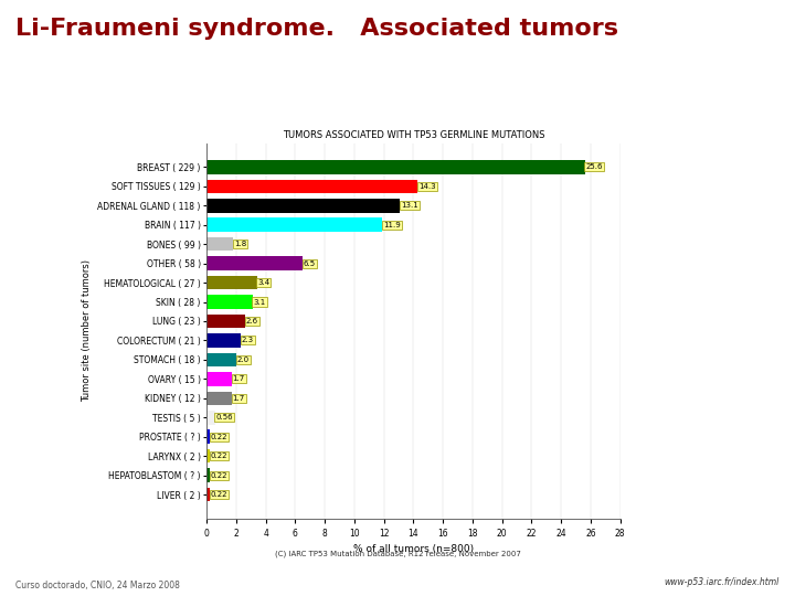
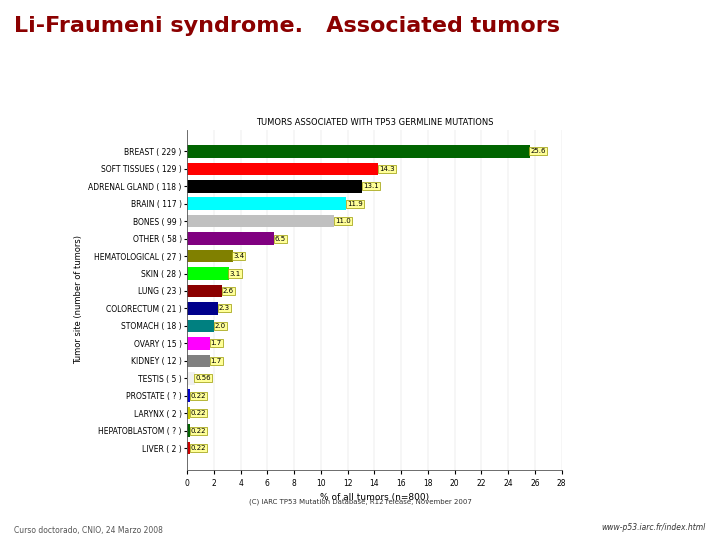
BONES ( 99 ): 1.8 -> 11.0
